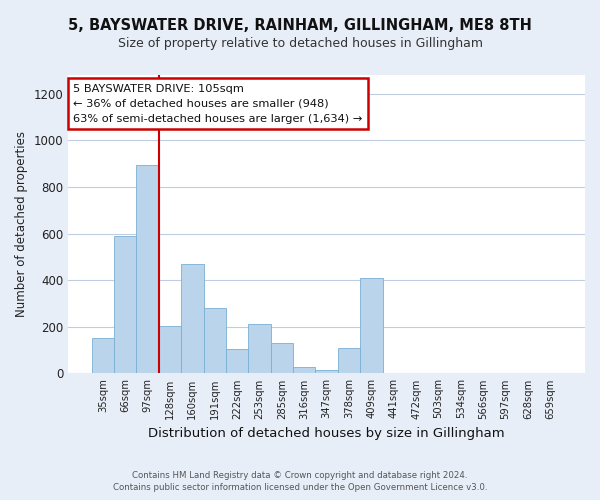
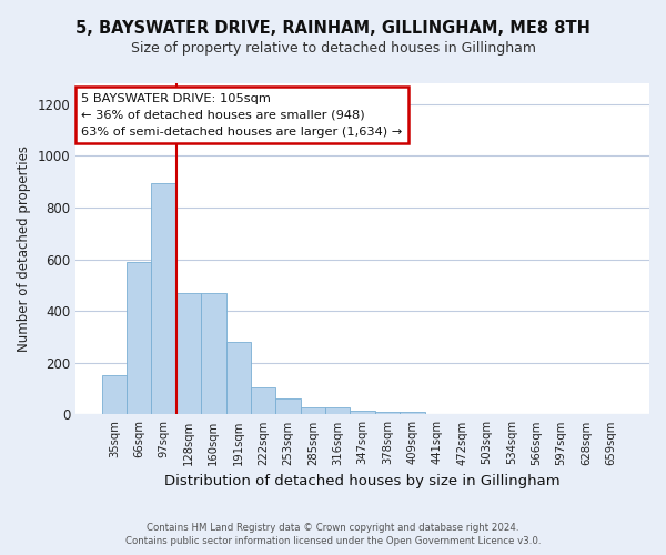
128sqm: 205 -> 470
253sqm: 210 -> 62
285sqm: 130 -> 28
378sqm: 110 -> 10
409sqm: 410 -> 12
